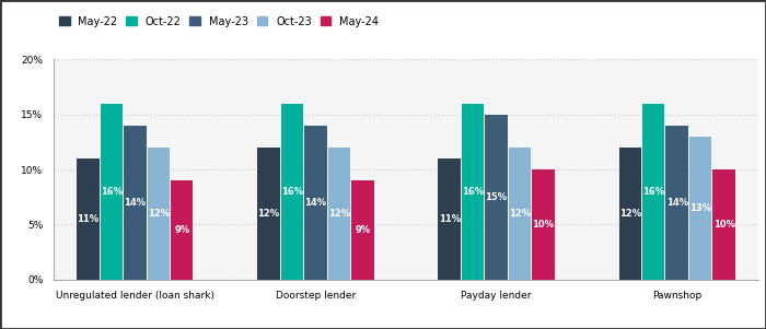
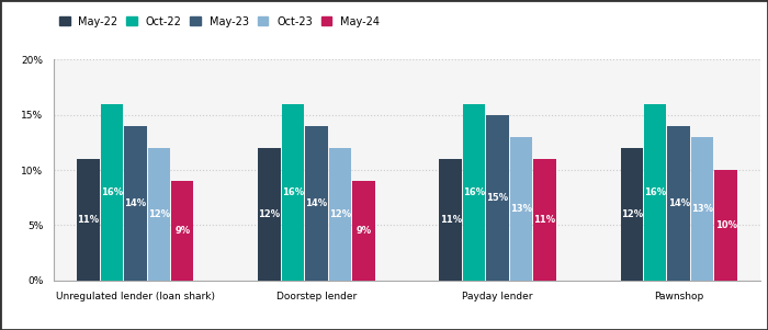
Oct-23/Payday lender: 12% -> 13%
May-24/Payday lender: 10% -> 11%
